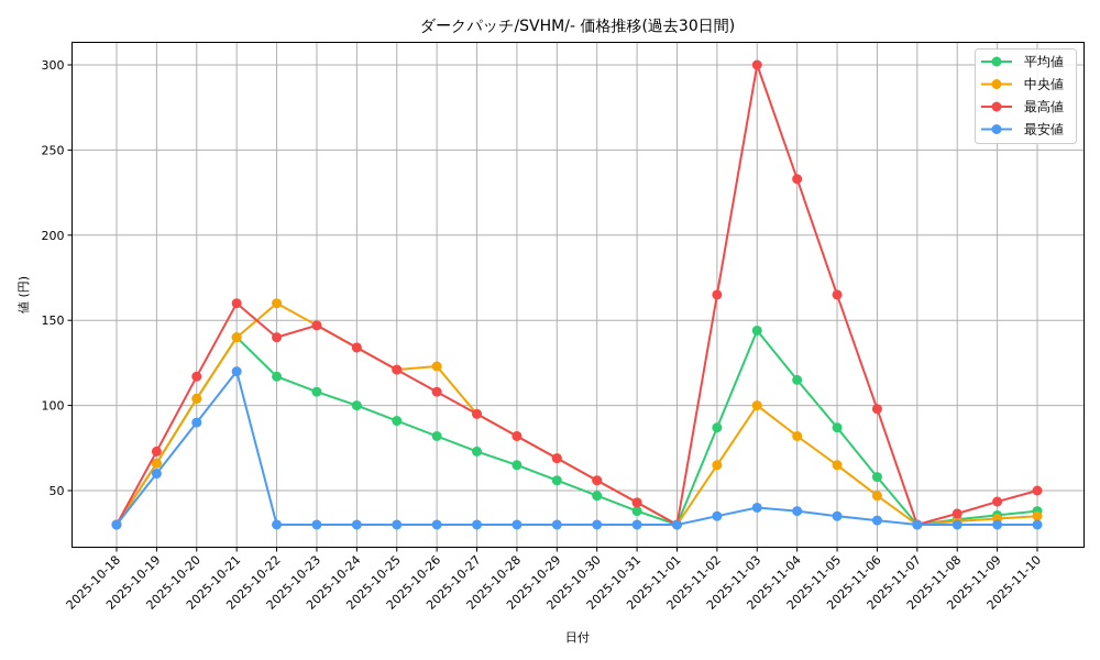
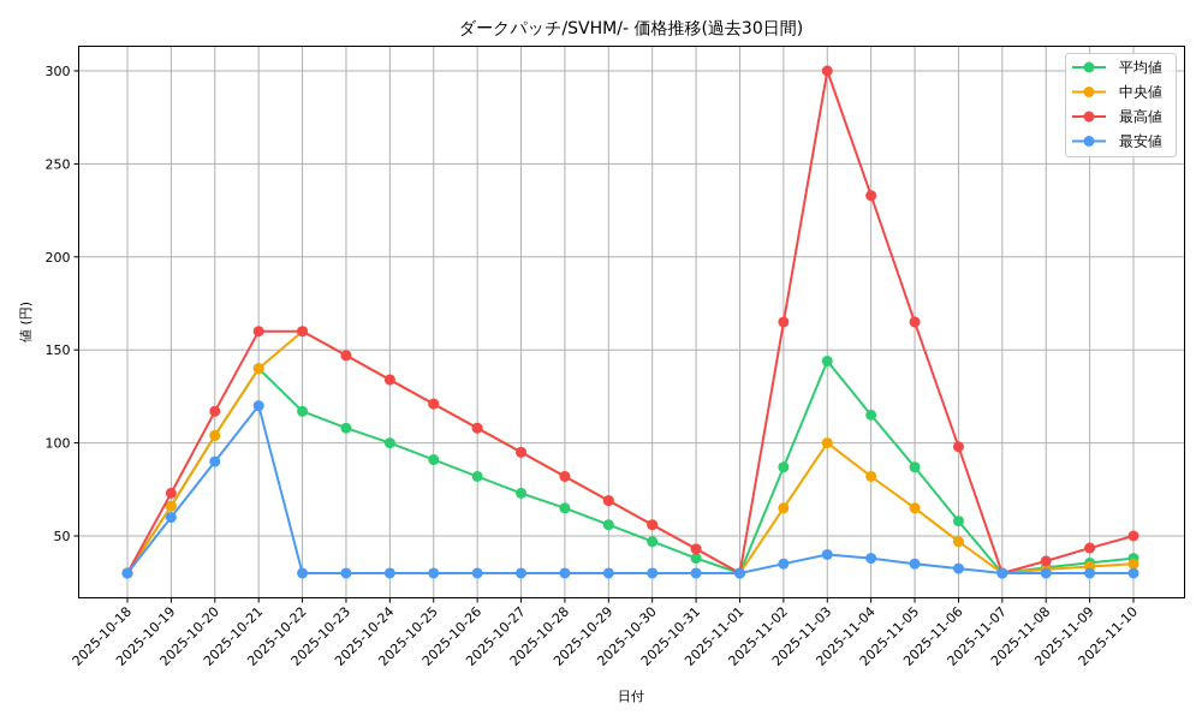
最高値/2025-10-22: 140 -> 160
中央値/2025-10-26: 123 -> 108
